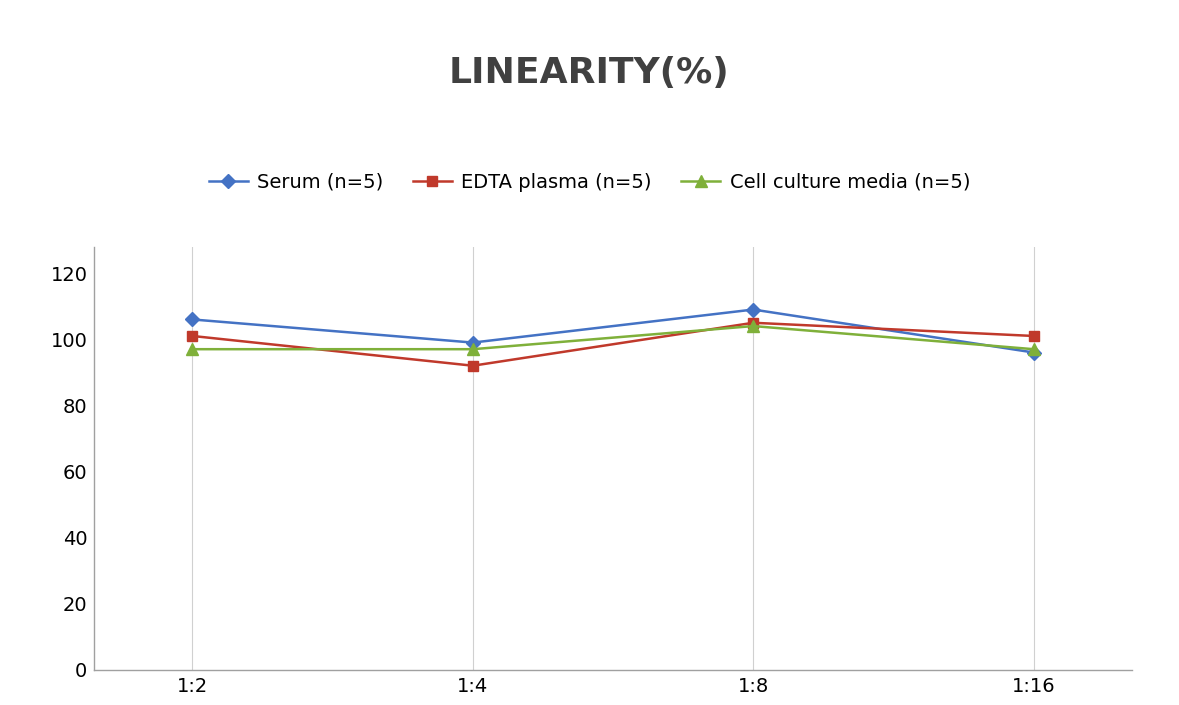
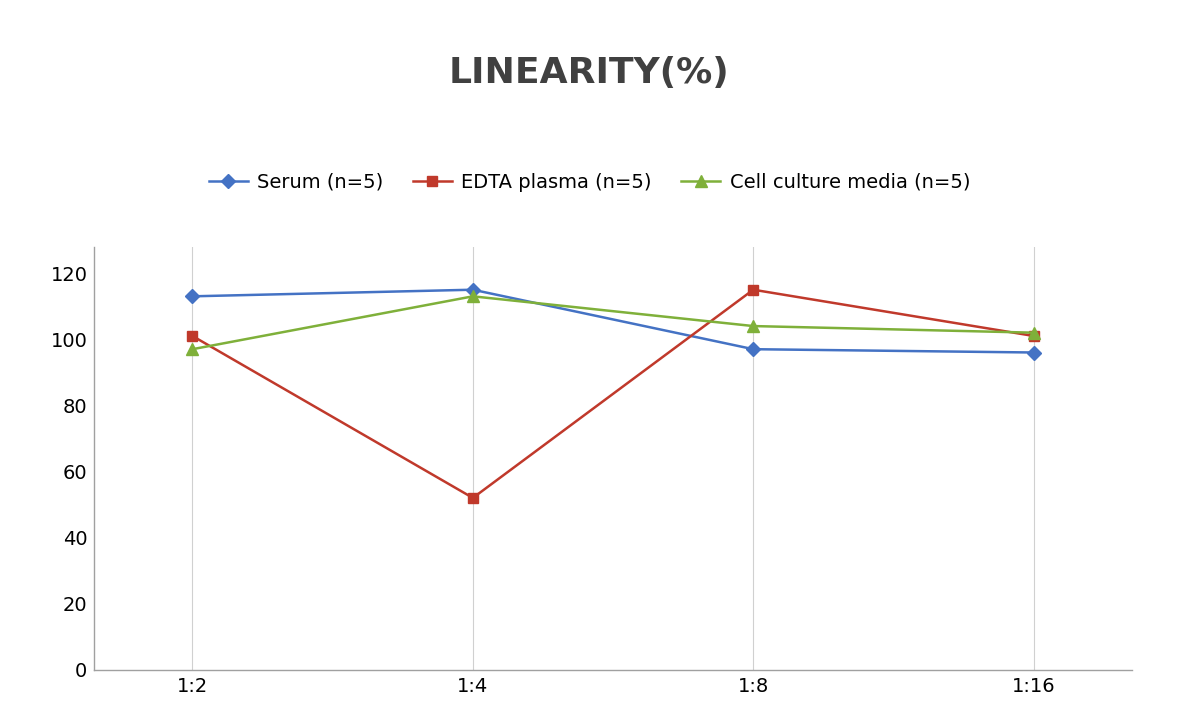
Serum (n=5)/1:2: 106 -> 113
Serum (n=5)/1:4: 99 -> 115
EDTA plasma (n=5)/1:4: 92 -> 52
Cell culture media (n=5)/1:4: 97 -> 113
Serum (n=5)/1:8: 109 -> 97
EDTA plasma (n=5)/1:8: 105 -> 115
Cell culture media (n=5)/1:16: 97 -> 102
